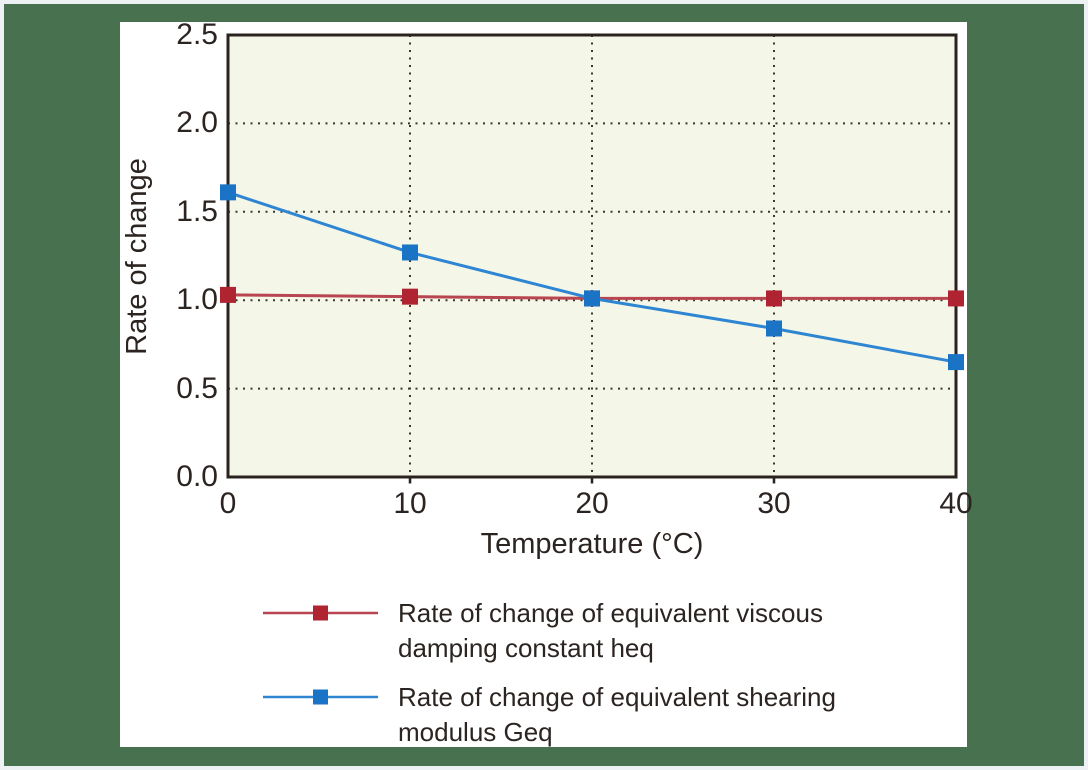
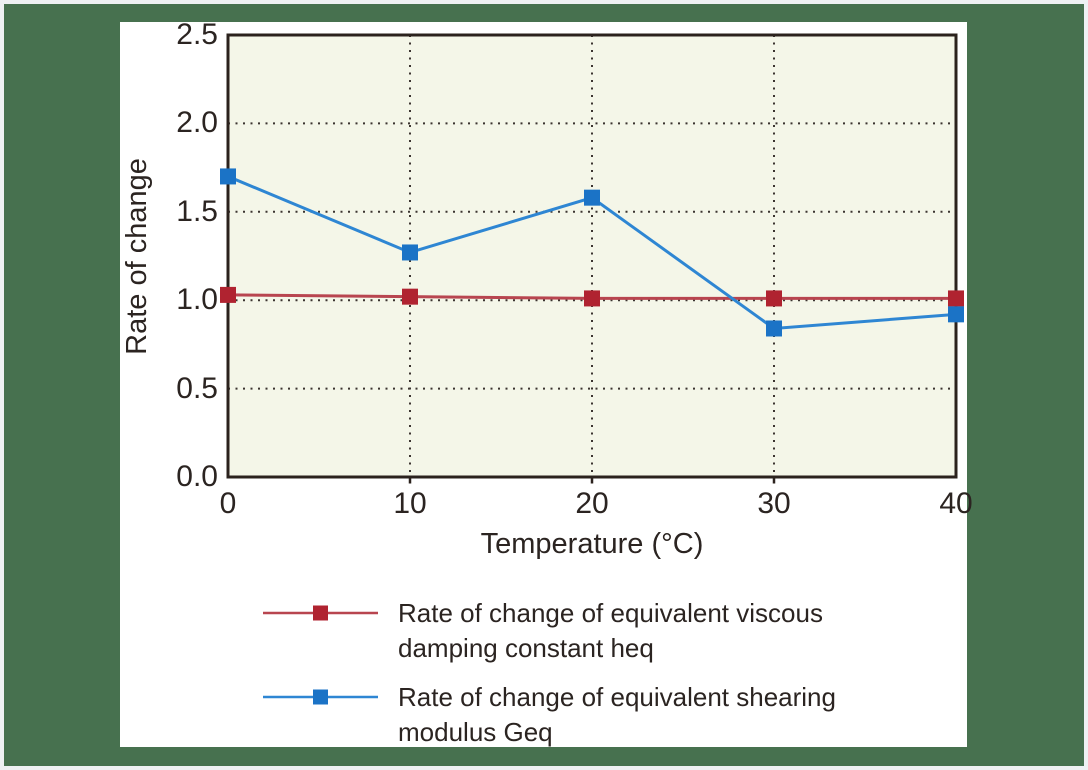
Rate of change of equivalent shearing modulus Geq/0: 1.61 -> 1.70
Rate of change of equivalent shearing modulus Geq/20: 1.01 -> 1.58
Rate of change of equivalent shearing modulus Geq/40: 0.65 -> 0.92
